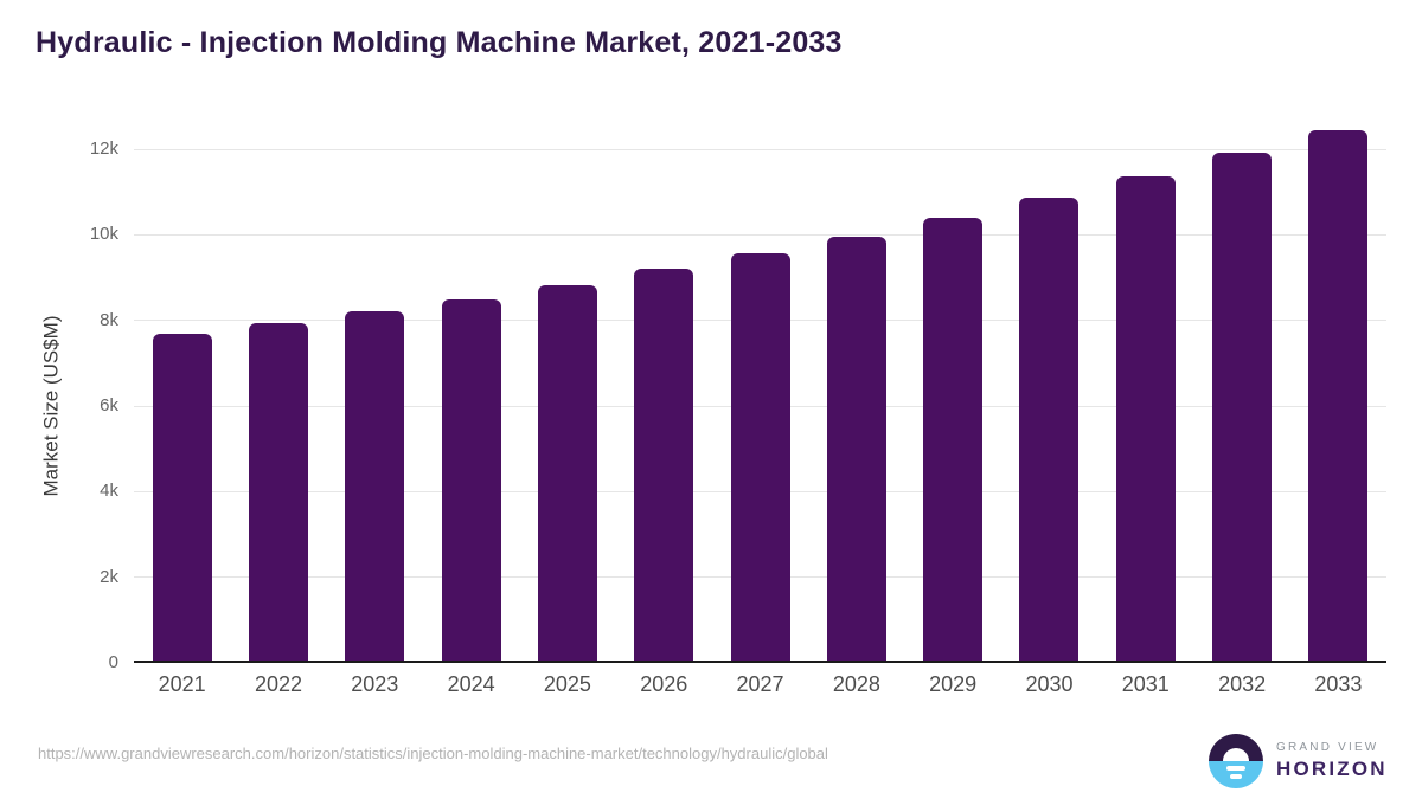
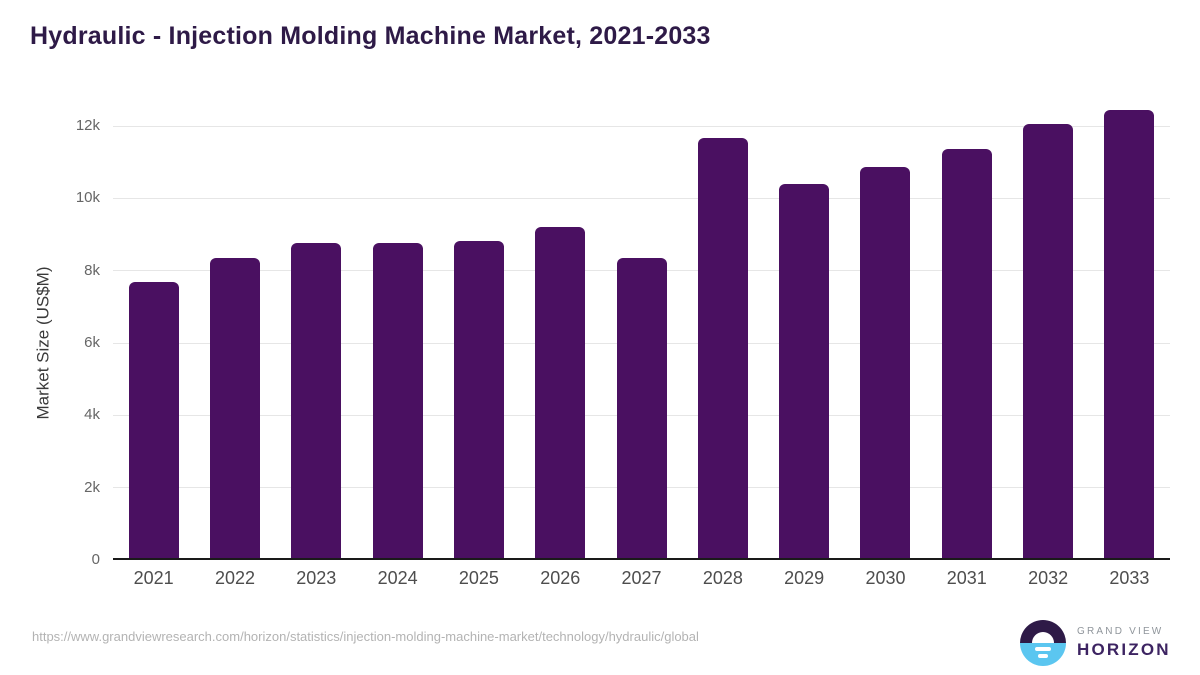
2022: 7.9k -> 8.3k
2023: 8.2k -> 8.7k
2024: 8.4k -> 8.7k
2027: 9.5k -> 8.3k
2028: 9.9k -> 11.6k
2032: 11.8k -> 12.0k
